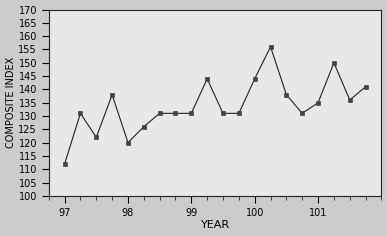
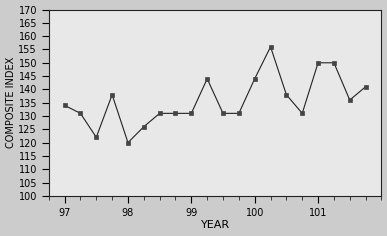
97: 112 -> 134
101: 135 -> 150
